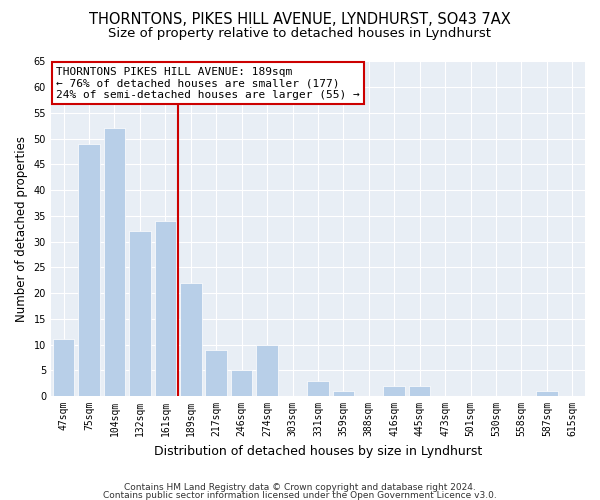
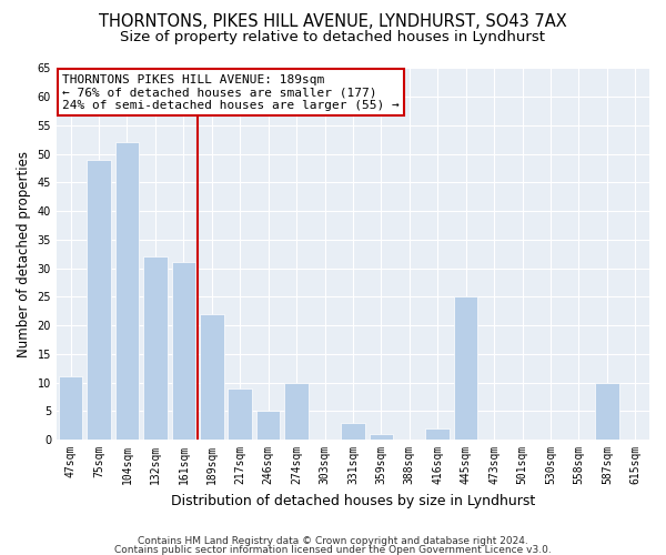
161sqm: 34 -> 31
445sqm: 2 -> 25
587sqm: 1 -> 10
